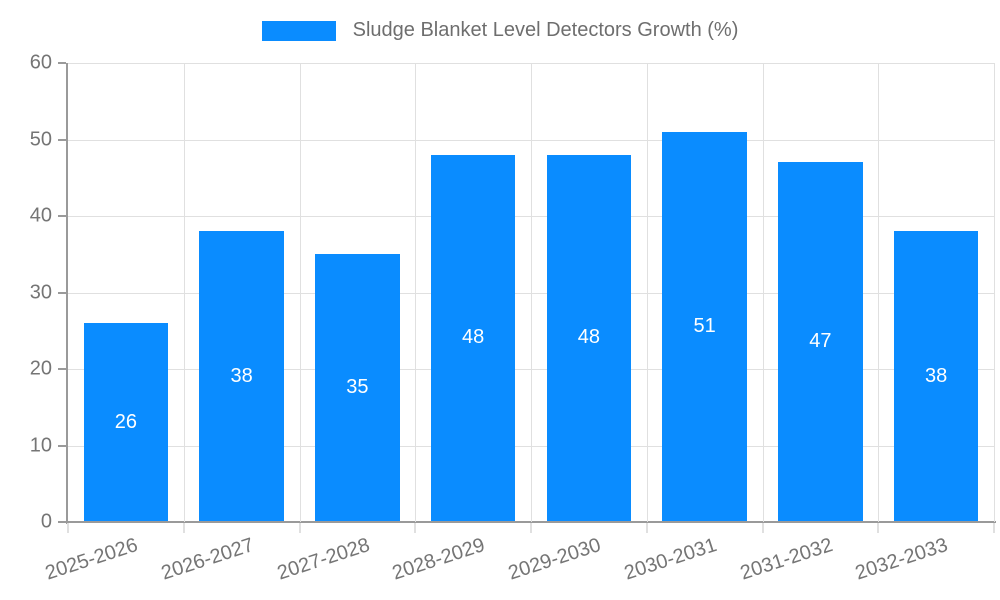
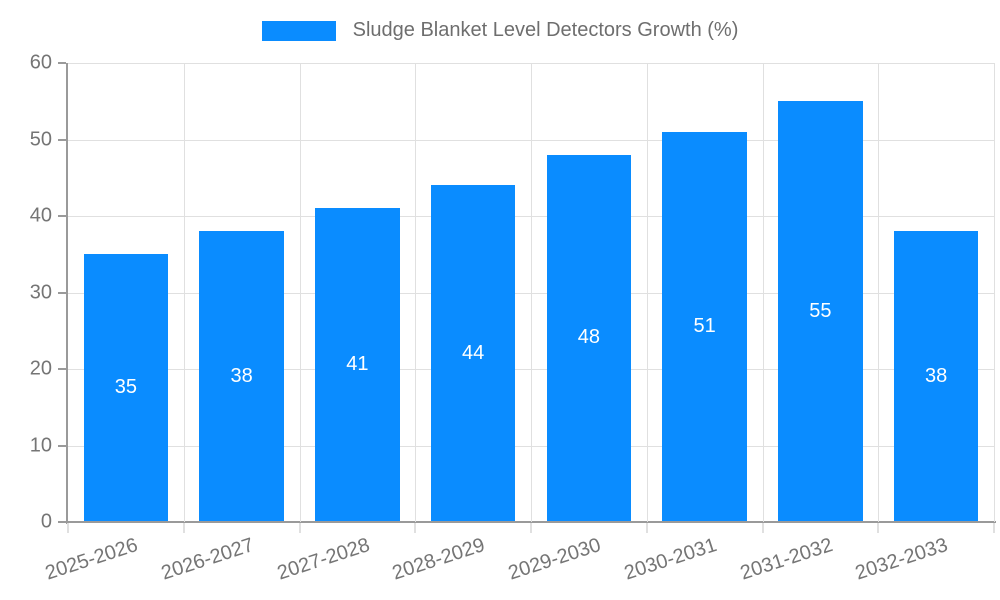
2025-2026: 26 -> 35
2027-2028: 35 -> 41
2028-2029: 48 -> 44
2031-2032: 47 -> 55
